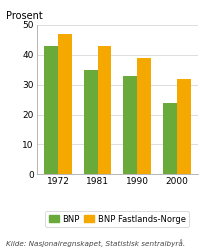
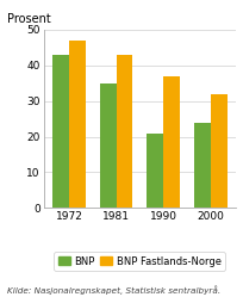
BNP/1990: 33 -> 21
BNP Fastlands-Norge/1990: 39 -> 37
